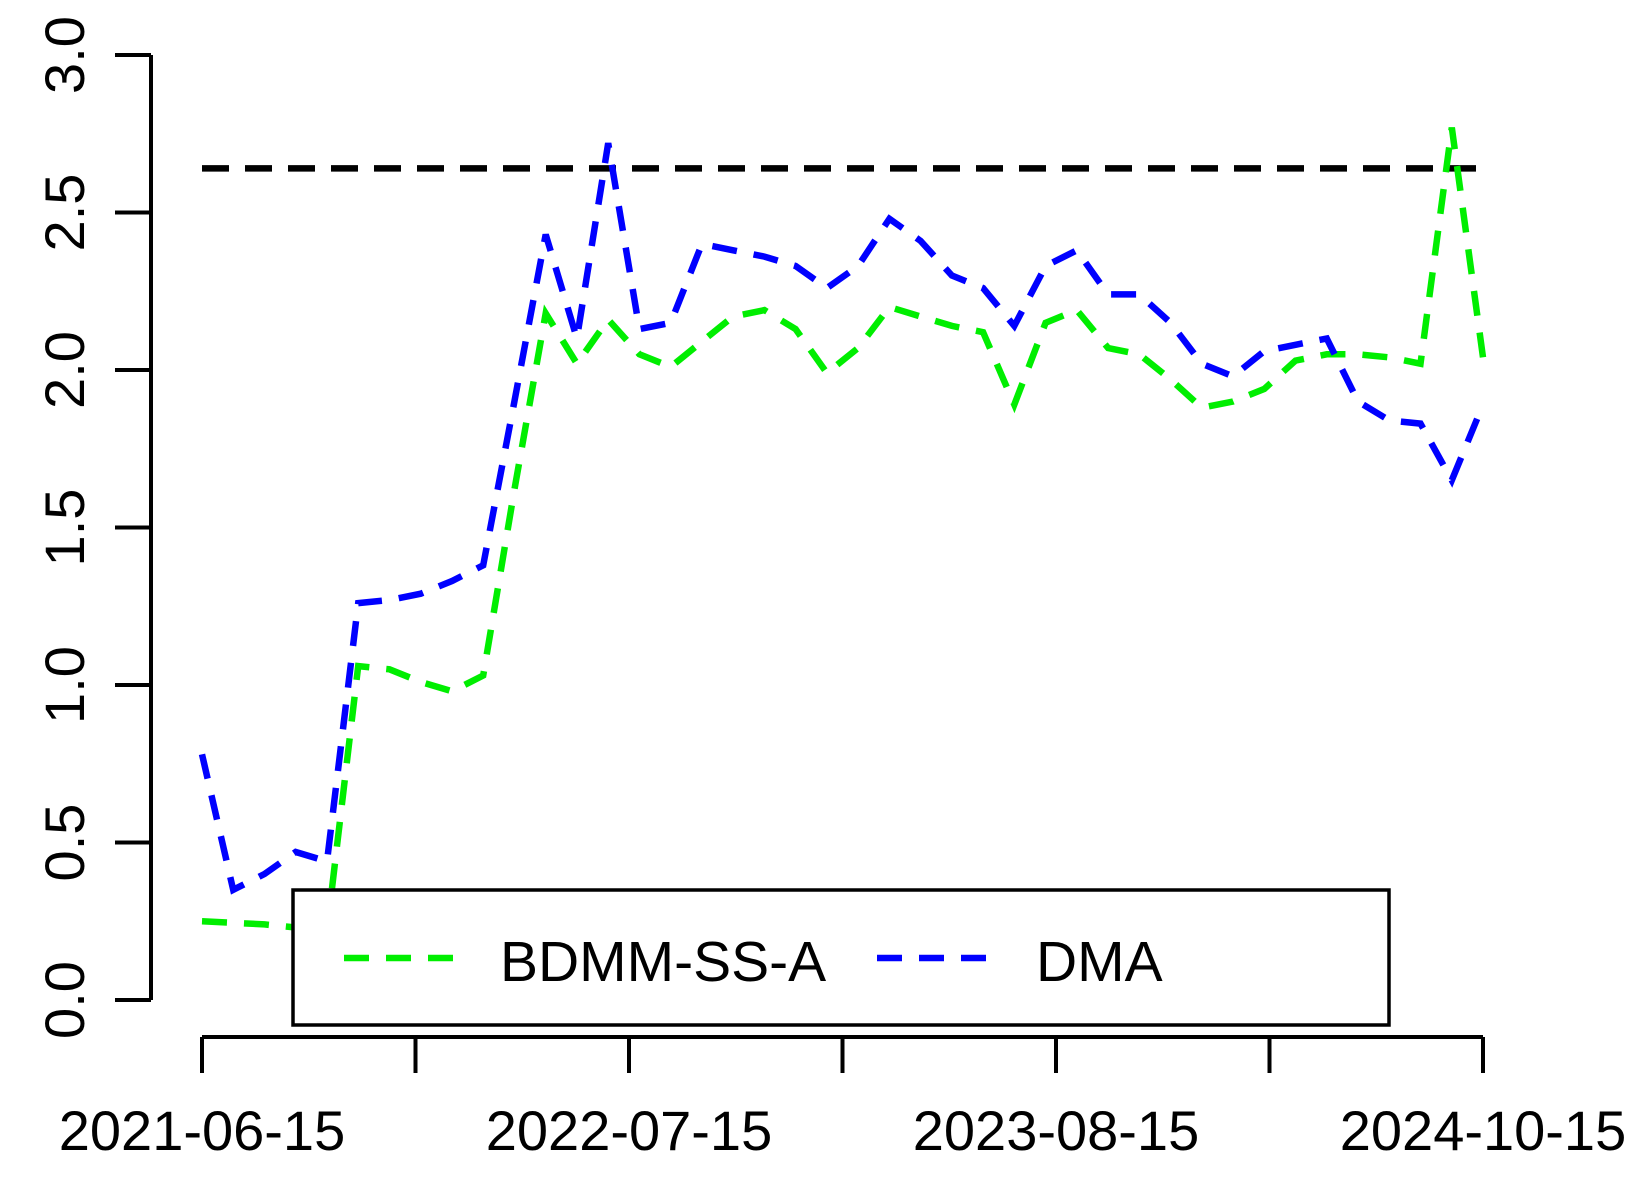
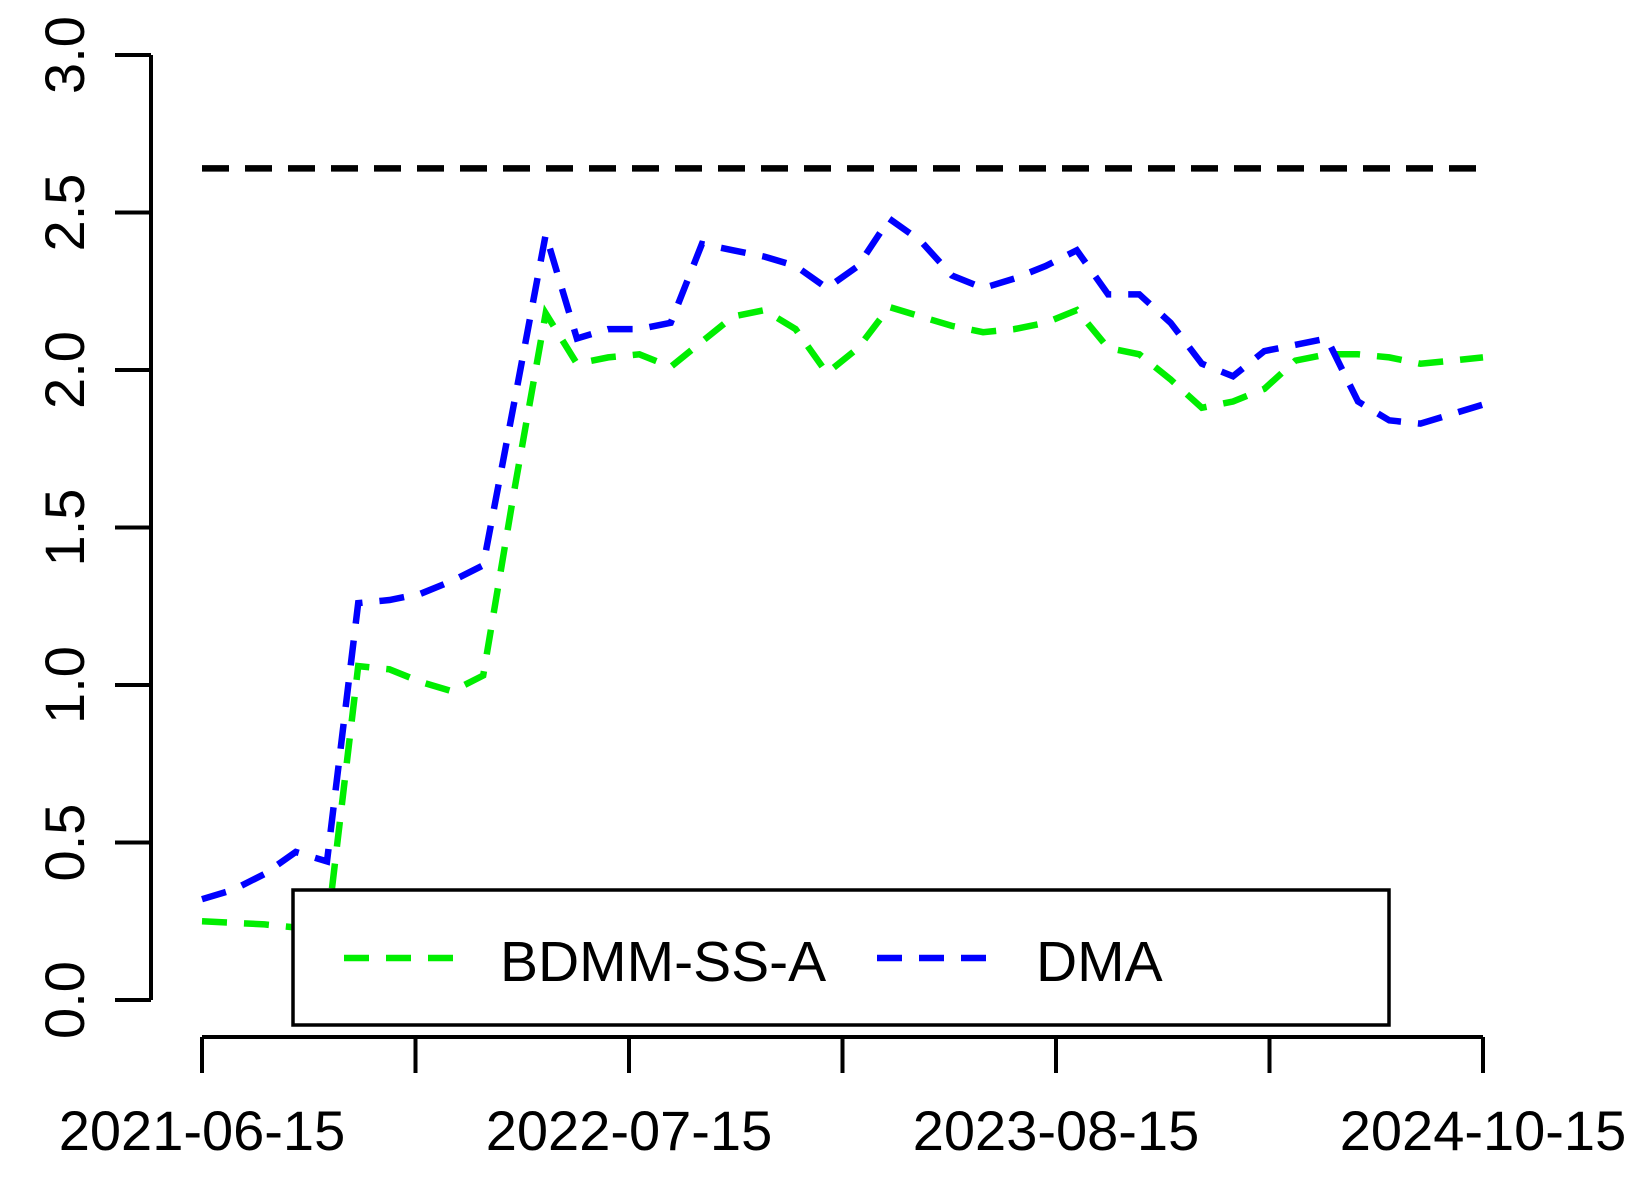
DMA/2021-06-15: 0.78 -> 0.32
BDMM-SS-A/2022-07-15: 2.16 -> 2.04
DMA/2022-07-15: 2.72 -> 2.13
BDMM-SS-A/2023-08-15: 1.89 -> 2.13
DMA/2023-08-15: 2.14 -> 2.29
BDMM-SS-A/2024-10-15: 2.77 -> 2.03
DMA/2024-10-15: 1.65 -> 1.86
